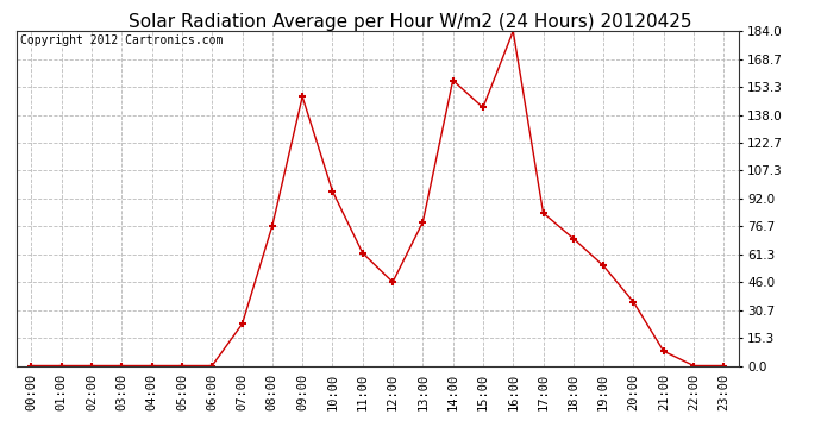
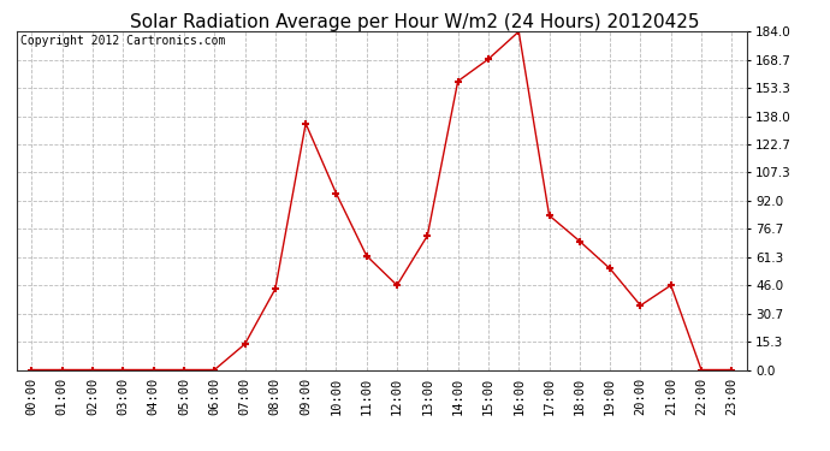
07:00: 23 -> 14
08:00: 77 -> 44
09:00: 148 -> 134
13:00: 79 -> 73
15:00: 142 -> 169
21:00: 8 -> 46
